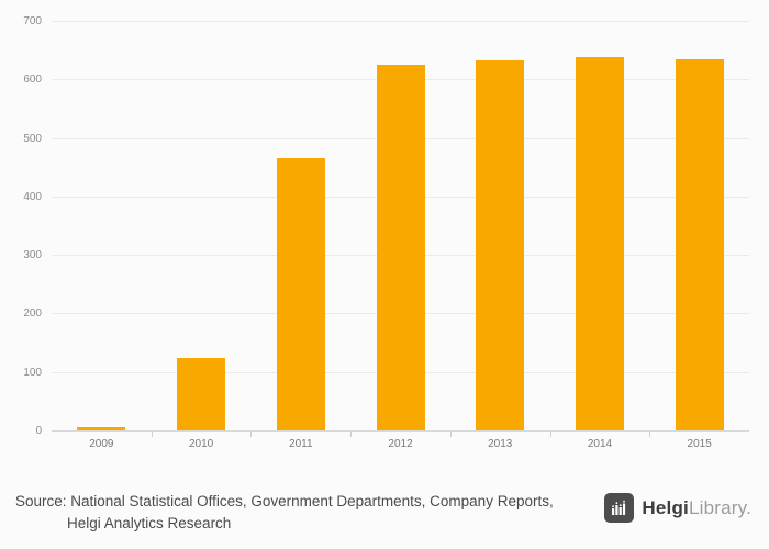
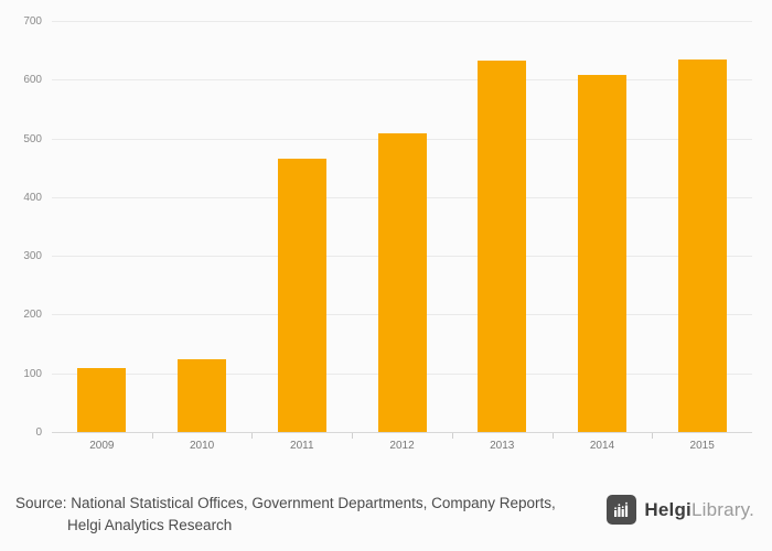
2009: 10 -> 110
2012: 630 -> 510
2014: 640 -> 610
